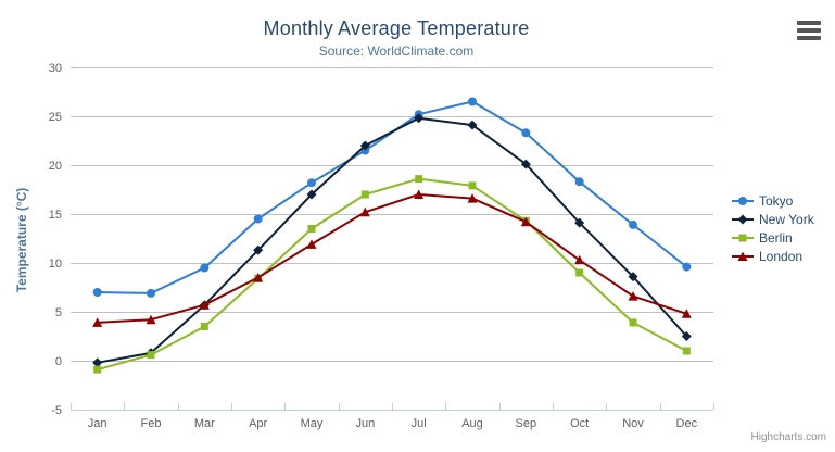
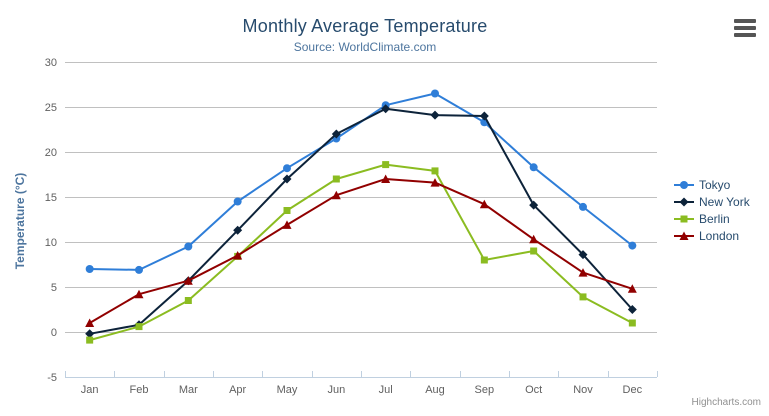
London/Jan: 4 -> 1
New York/Sep: 20 -> 24
Berlin/Sep: 14 -> 8
